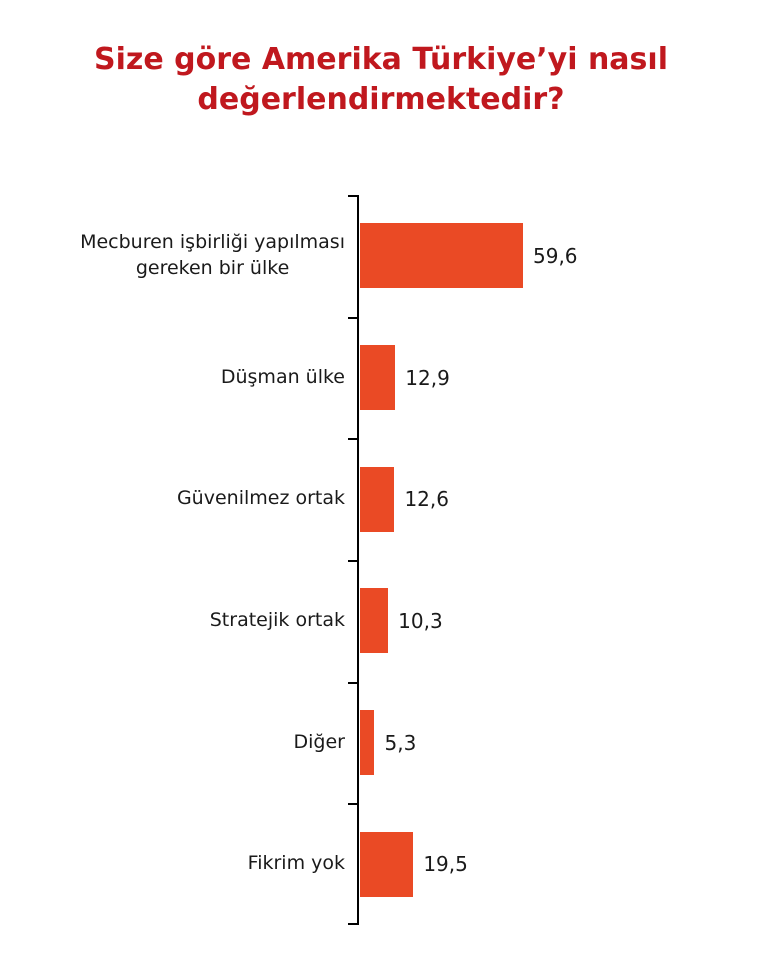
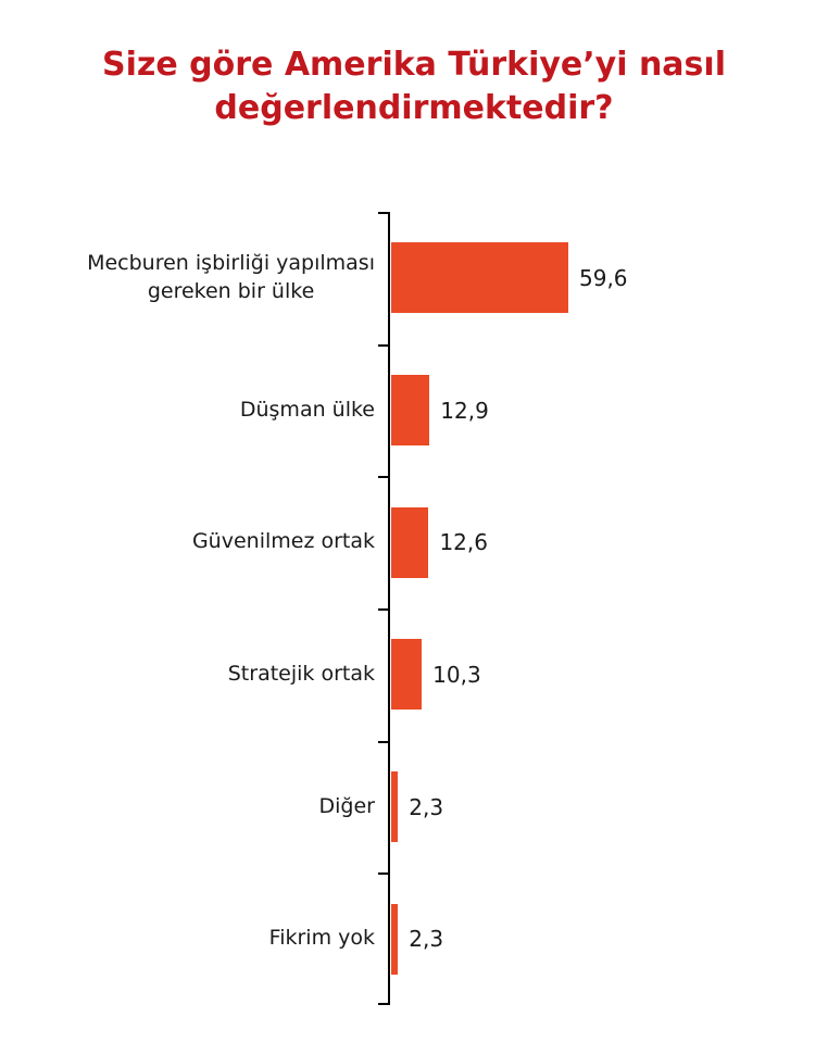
Diğer: 5,3 -> 2,3
Fikrim yok: 19,5 -> 2,3
